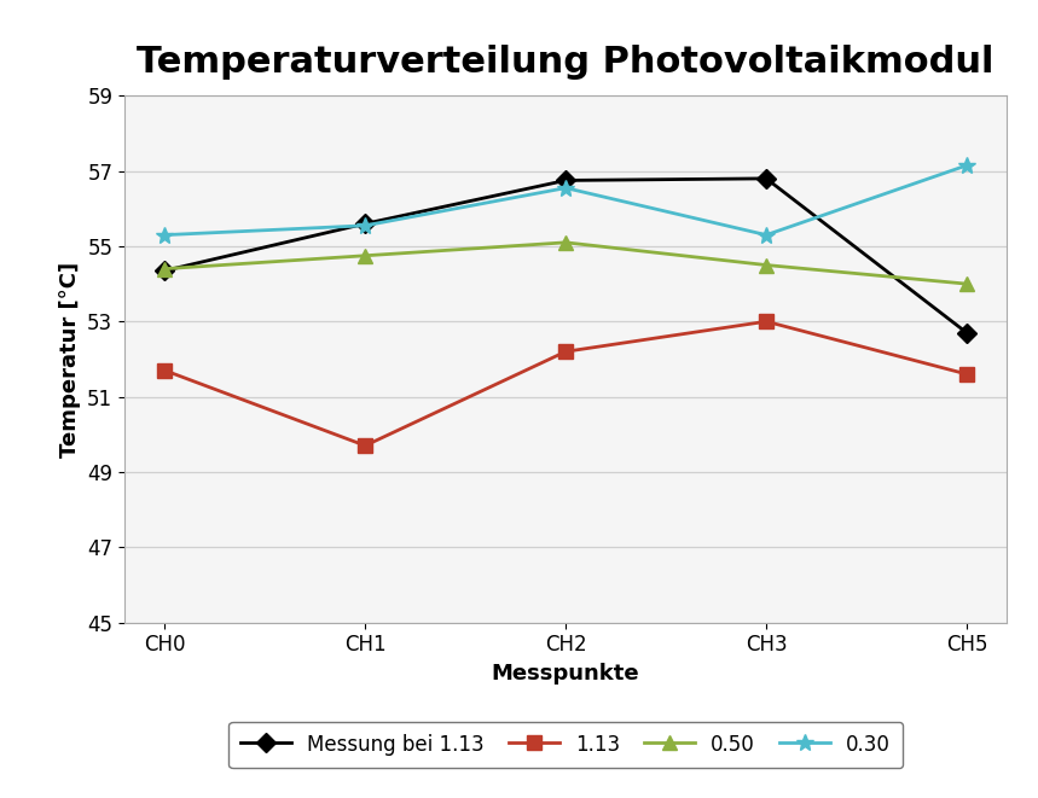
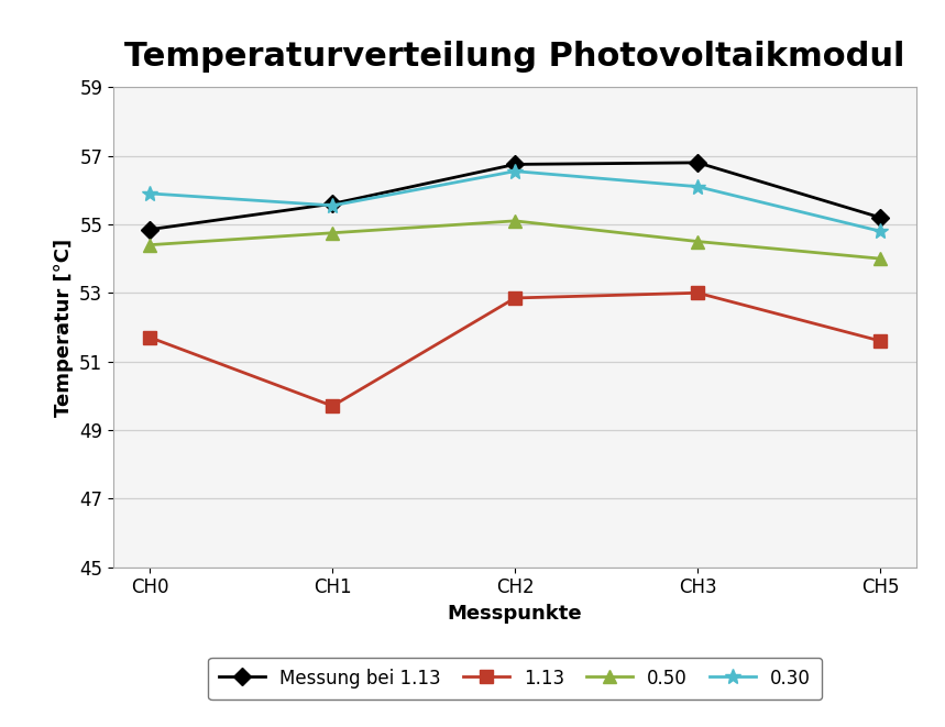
Messung bei 1.13/CH0: 54.35 -> 54.85
0.30/CH0: 55.30 -> 55.90
1.13/CH2: 52.20 -> 52.85
0.30/CH3: 55.30 -> 56.10
Messung bei 1.13/CH5: 52.70 -> 55.20
0.30/CH5: 57.15 -> 54.80
